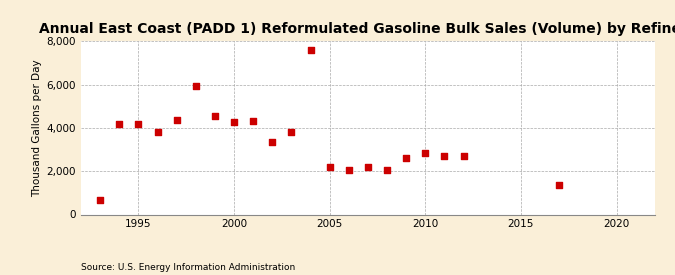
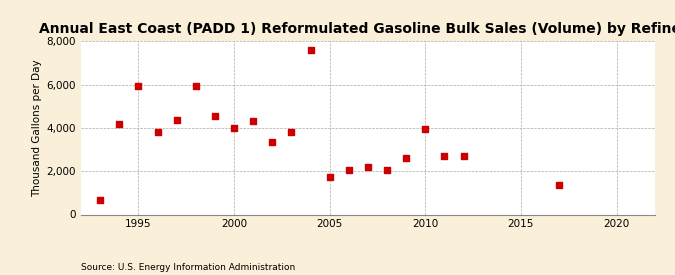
1995: 4,200 -> 5,950
2000: 4,250 -> 4,000
2005: 2,200 -> 1,750
2010: 2,850 -> 3,950
